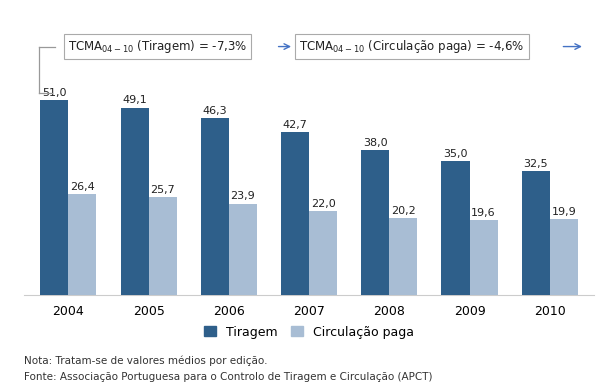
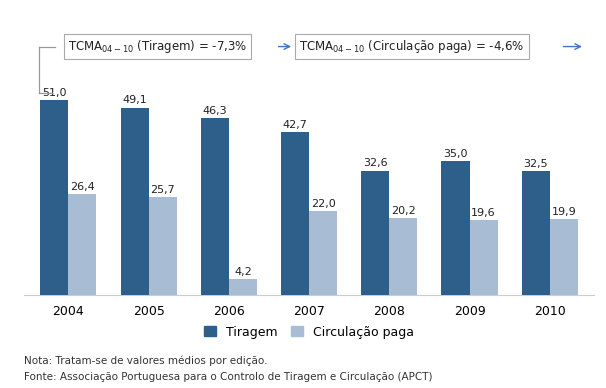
Circulação paga/2006: 23,9 -> 4,2
Tiragem/2008: 38,0 -> 32,6
